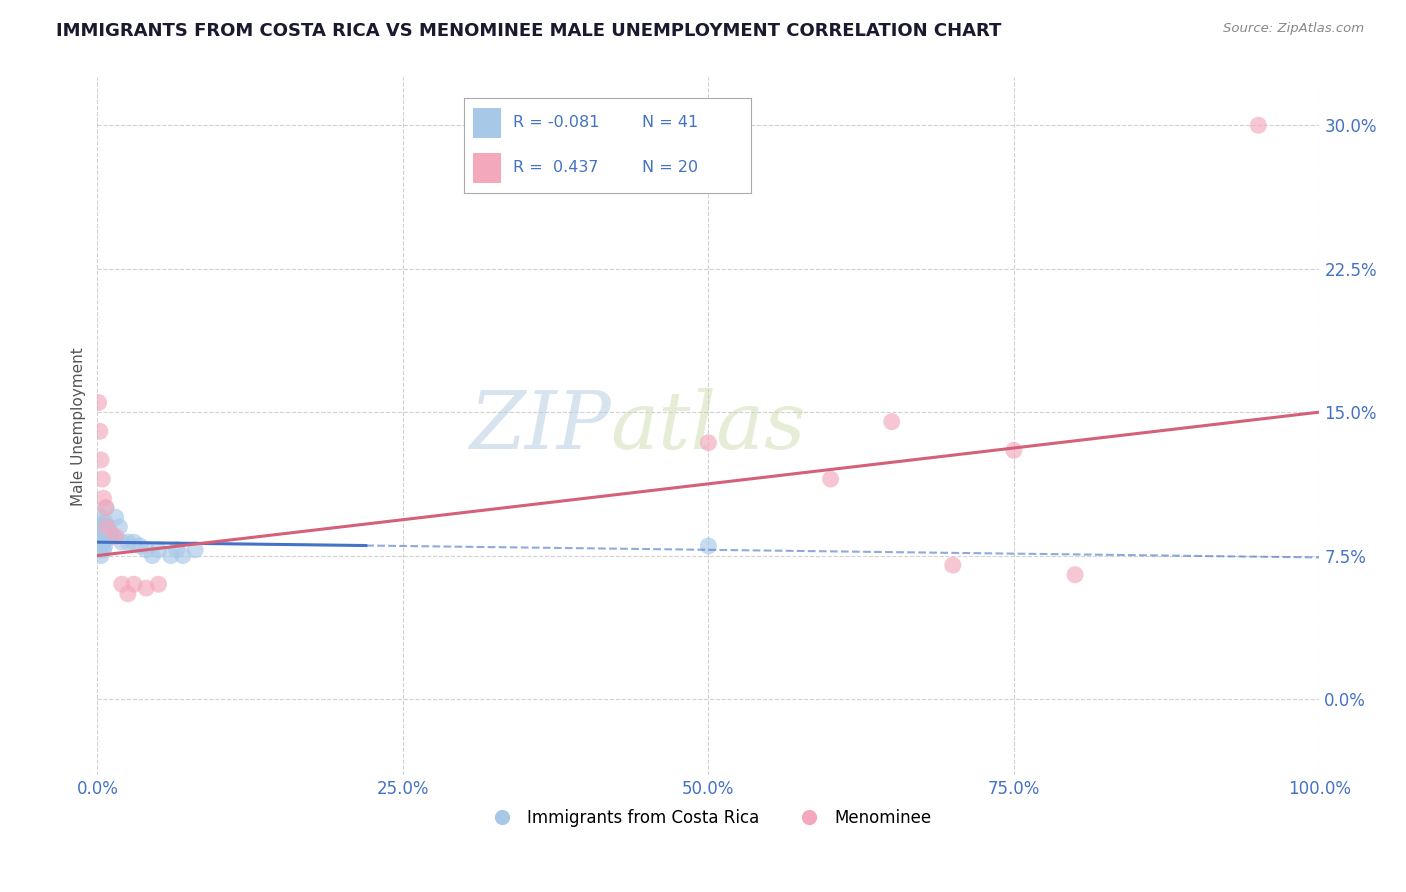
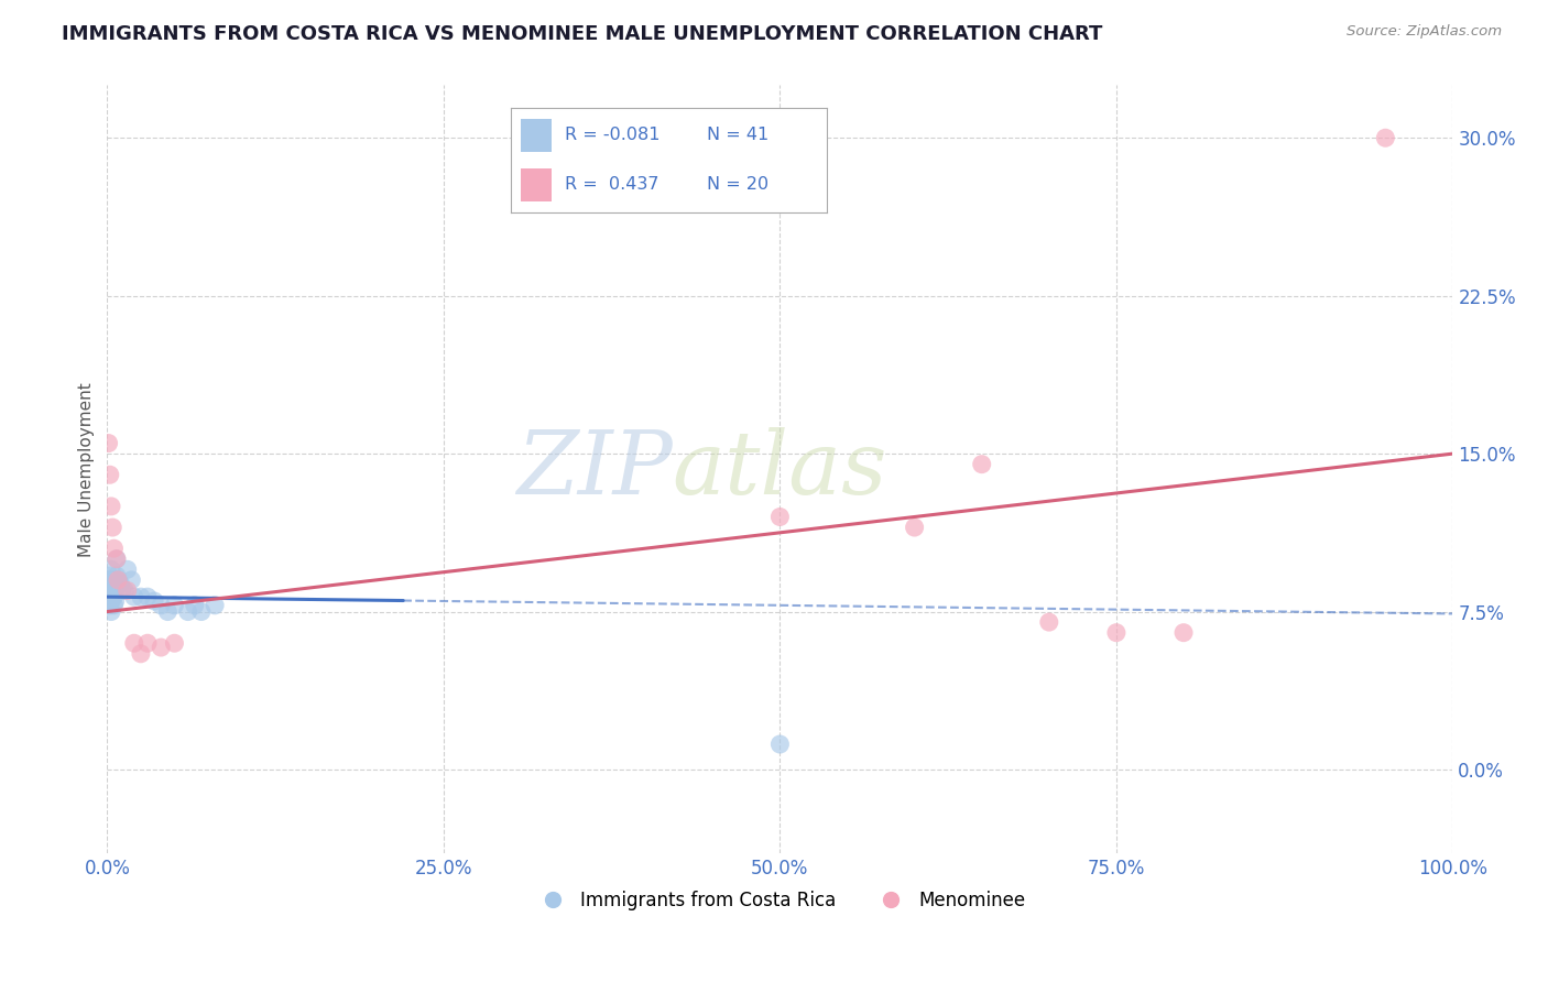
Immigrants from Costa Rica/50.0%: 8.0% -> 1.2%
Menominee/50.0%: 13.4% -> 12.0%
Menominee/75.0%: 13.0% -> 6.5%
